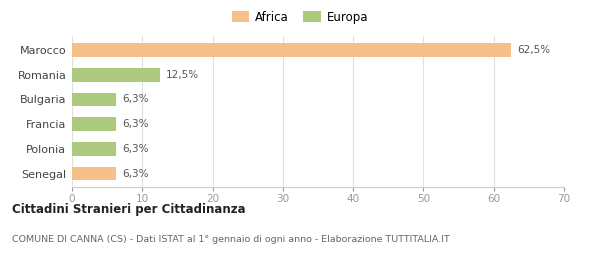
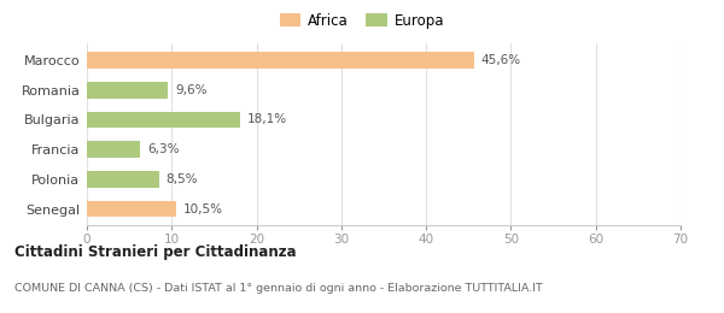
Marocco: 62,5% -> 45,6%
Romania: 12,5% -> 9,6%
Bulgaria: 6,3% -> 18,1%
Polonia: 6,3% -> 8,5%
Senegal: 6,3% -> 10,5%
